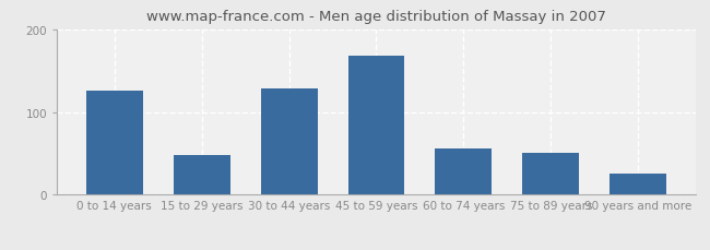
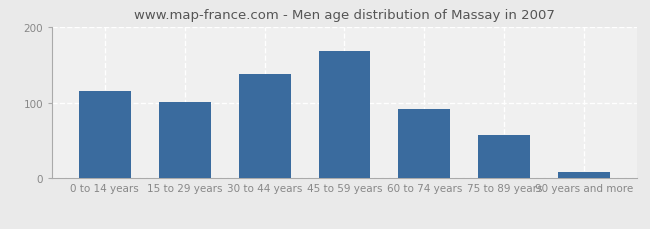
0 to 14 years: 126 -> 115
15 to 29 years: 48 -> 101
30 to 44 years: 128 -> 137
60 to 74 years: 56 -> 92
75 to 89 years: 50 -> 57
90 years and more: 26 -> 8
